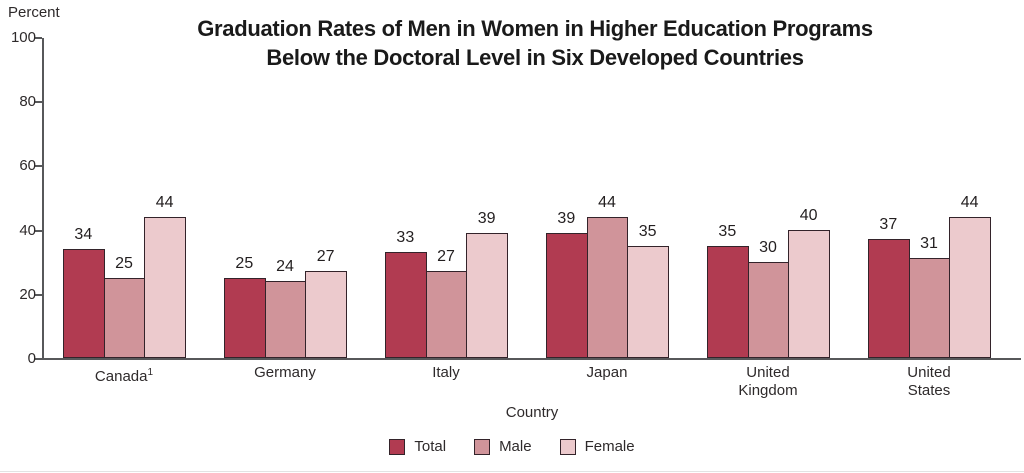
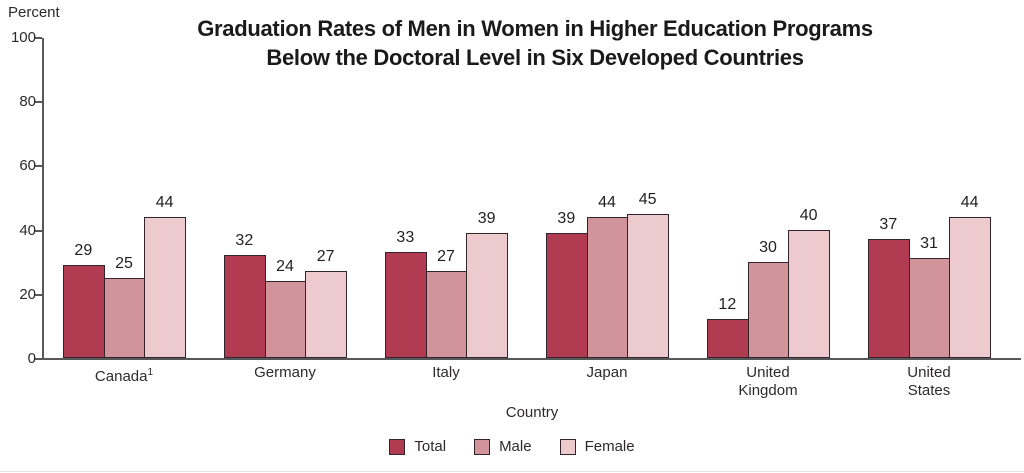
Total/Canada: 34 -> 29
Total/Germany: 25 -> 32
Female/Japan: 35 -> 45
Total/United Kingdom: 35 -> 12
